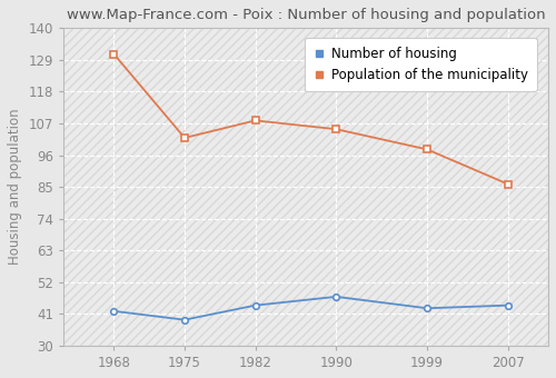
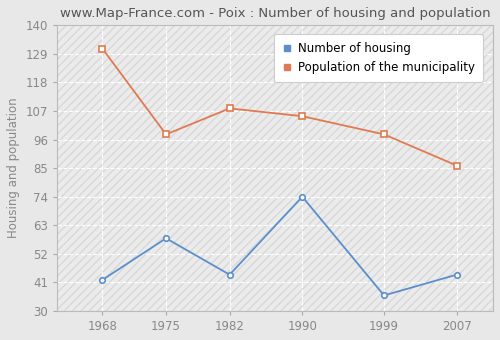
Number of housing/1975: 39 -> 58
Population of the municipality/1975: 102 -> 98
Number of housing/1990: 47 -> 74
Number of housing/1999: 43 -> 36
